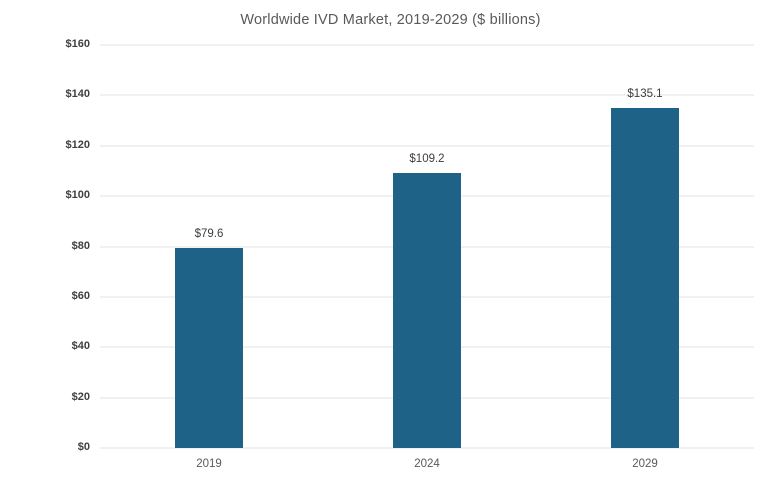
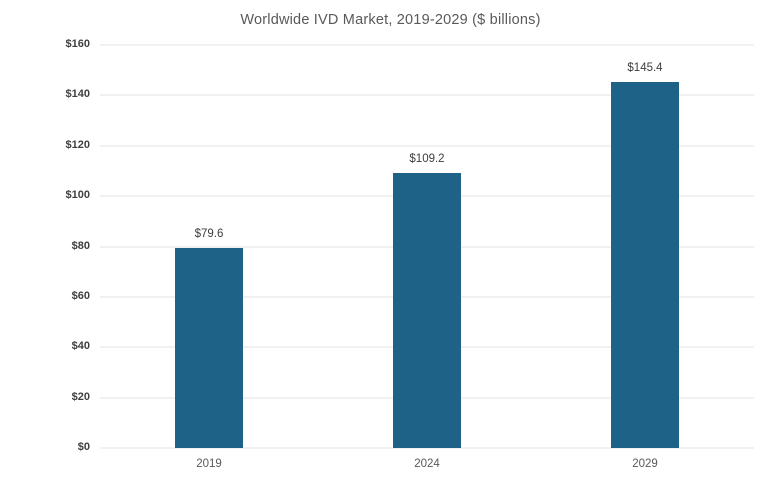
2029: $135.1 -> $145.4
